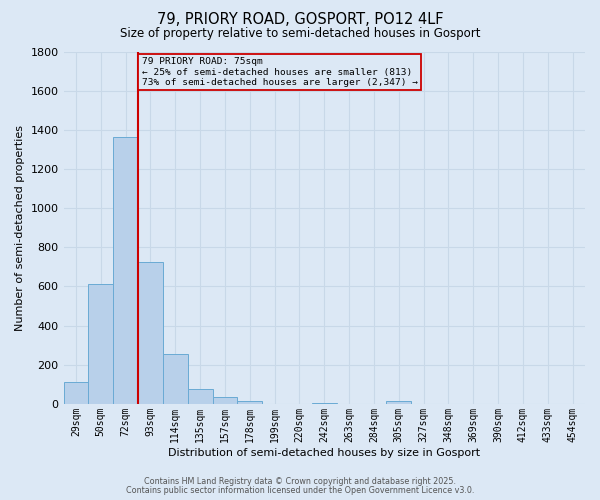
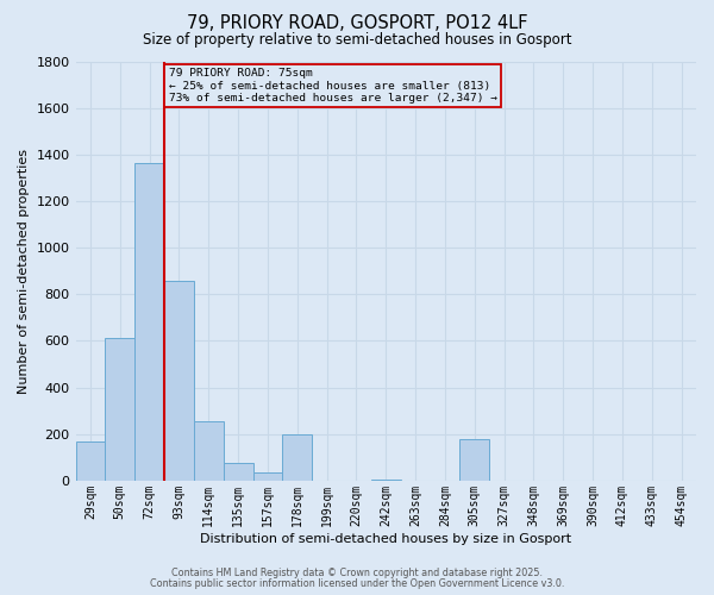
29sqm: 110 -> 170
93sqm: 720 -> 860
178sqm: 10 -> 200
305sqm: 10 -> 180
